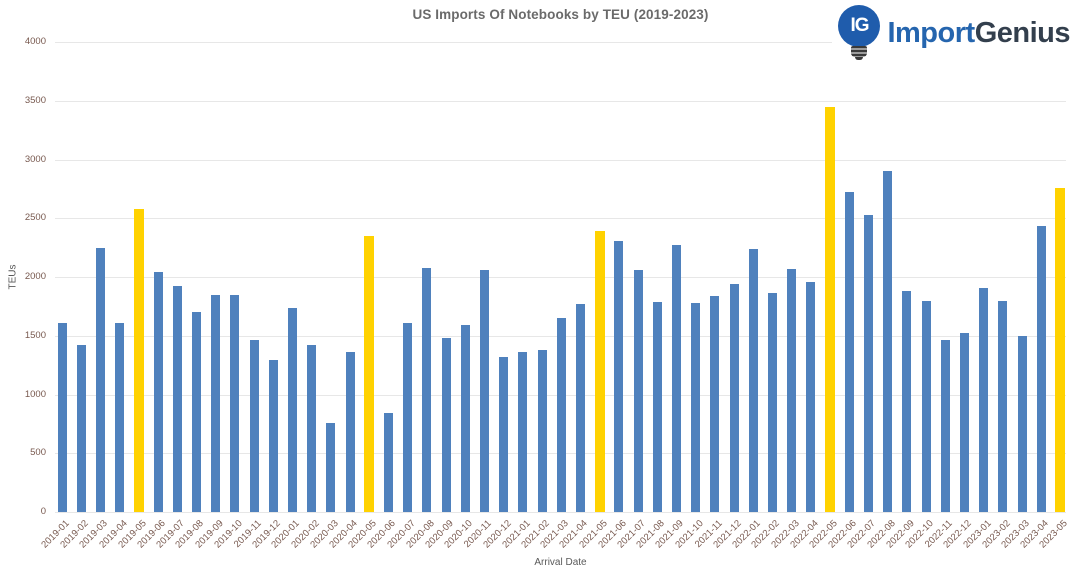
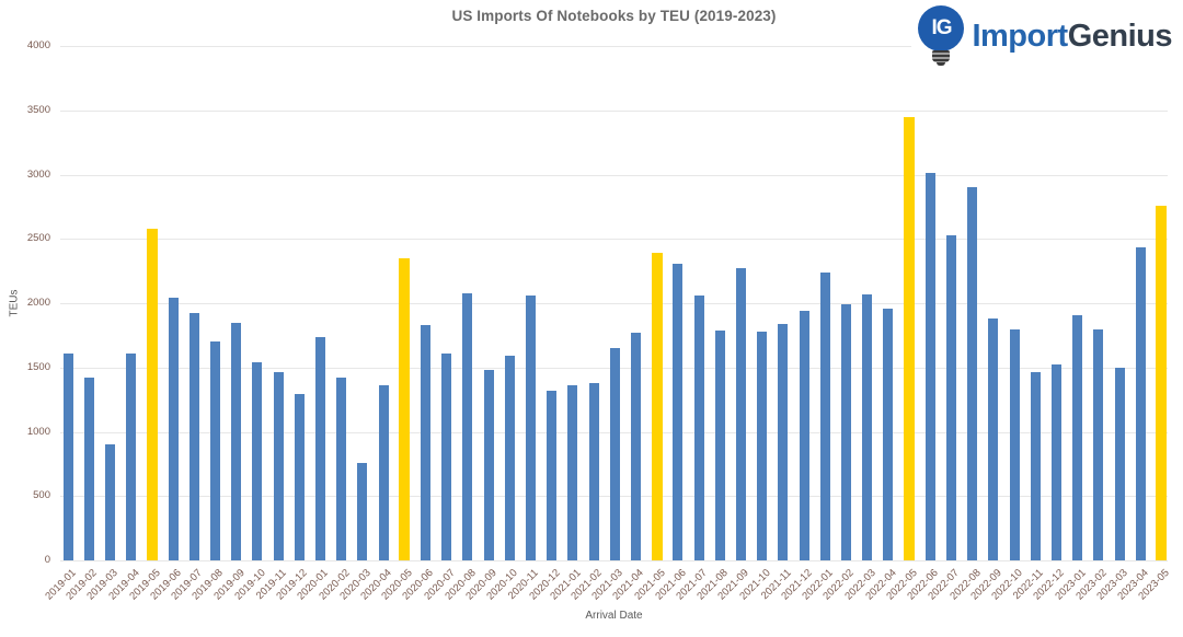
2019-03: 2250 -> 900
2019-10: 1850 -> 1540
2020-06: 840 -> 1830
2022-02: 1860 -> 1990
2022-06: 2720 -> 3010
